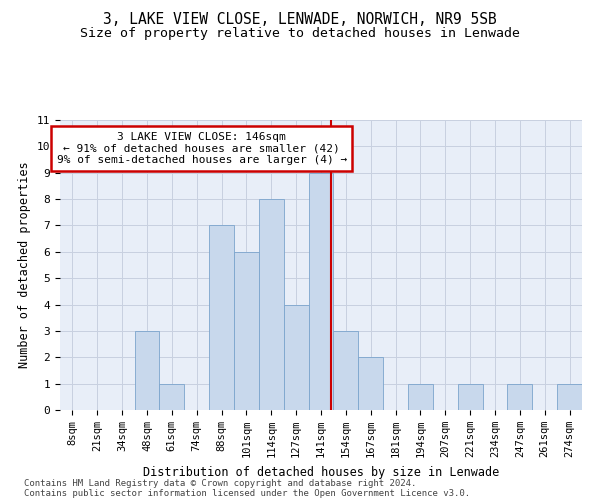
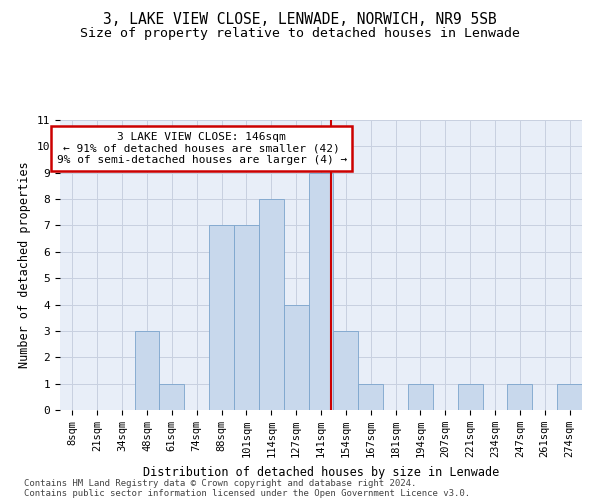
101sqm: 6 -> 7
167sqm: 2 -> 1
